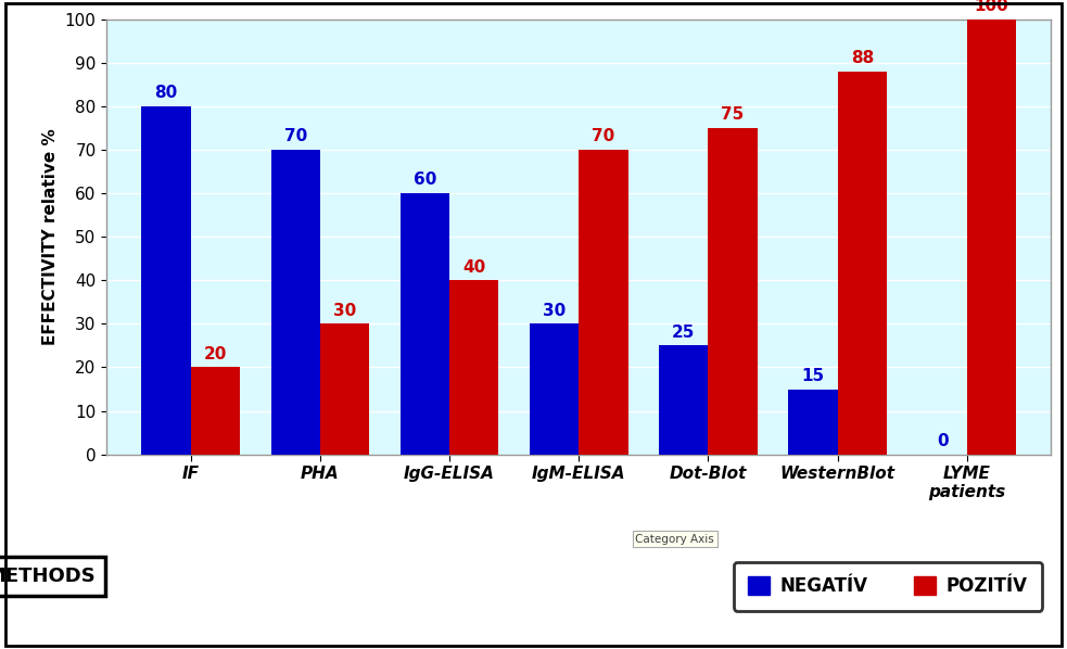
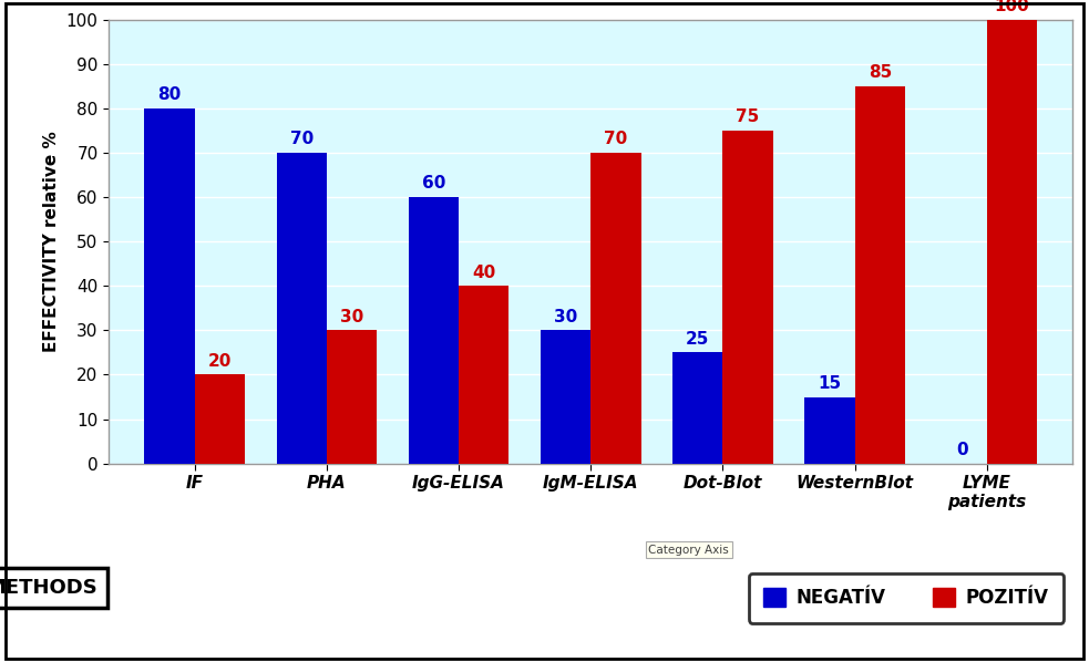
POZITÍV/WesternBlot: 88 -> 85
